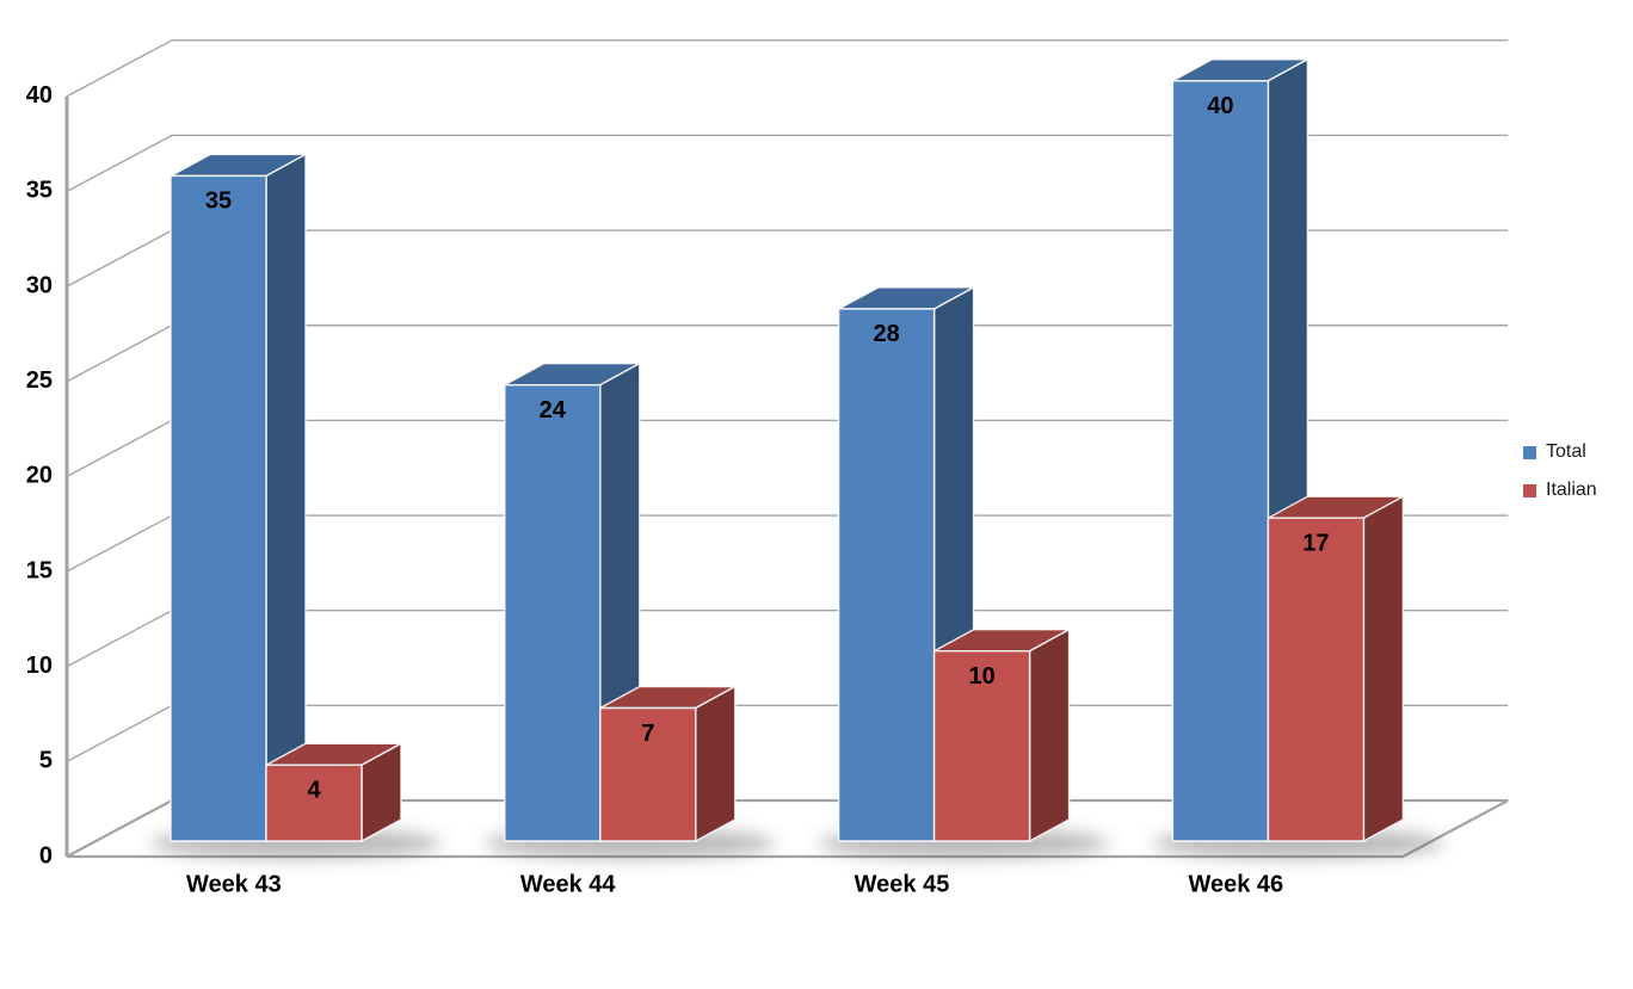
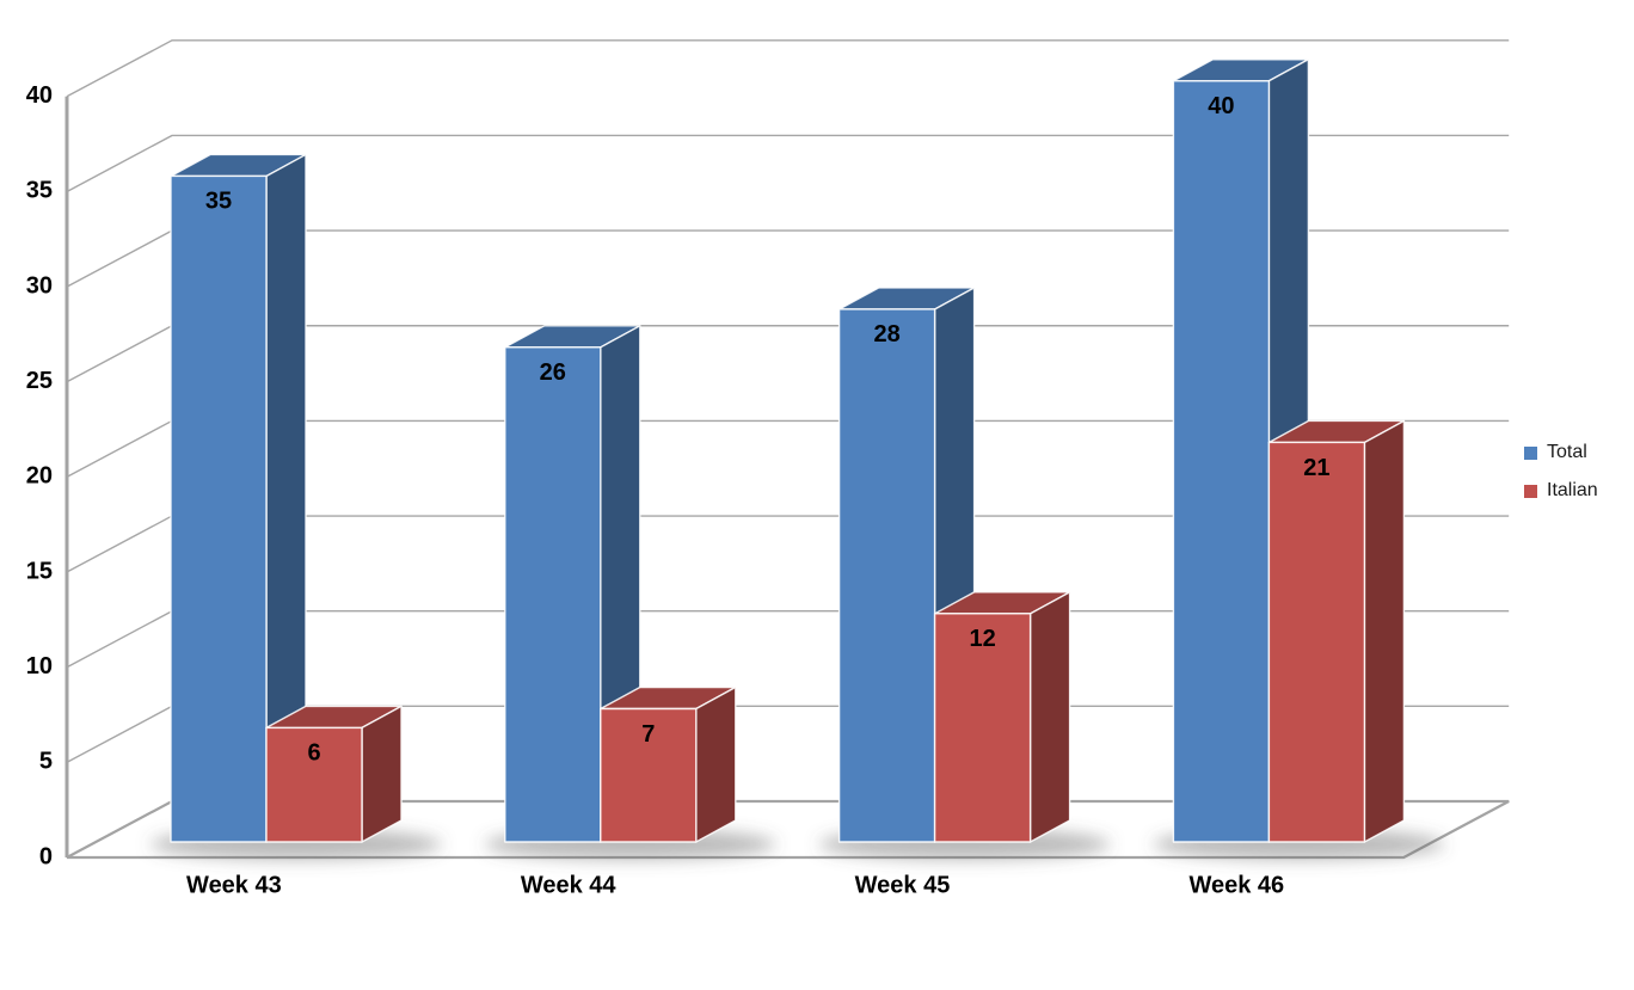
Italian/Week 43: 4 -> 6
Total/Week 44: 24 -> 26
Italian/Week 45: 10 -> 12
Italian/Week 46: 17 -> 21
